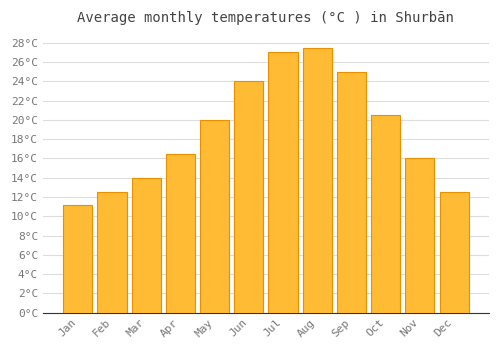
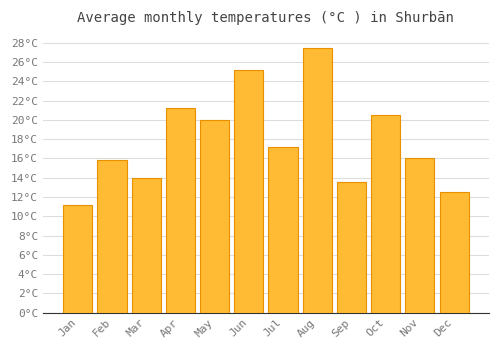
Feb: 12.5°C -> 15.8°C
Apr: 16.5°C -> 21.2°C
Jun: 24.0°C -> 25.2°C
Jul: 27.0°C -> 17.2°C
Sep: 25.0°C -> 13.6°C
